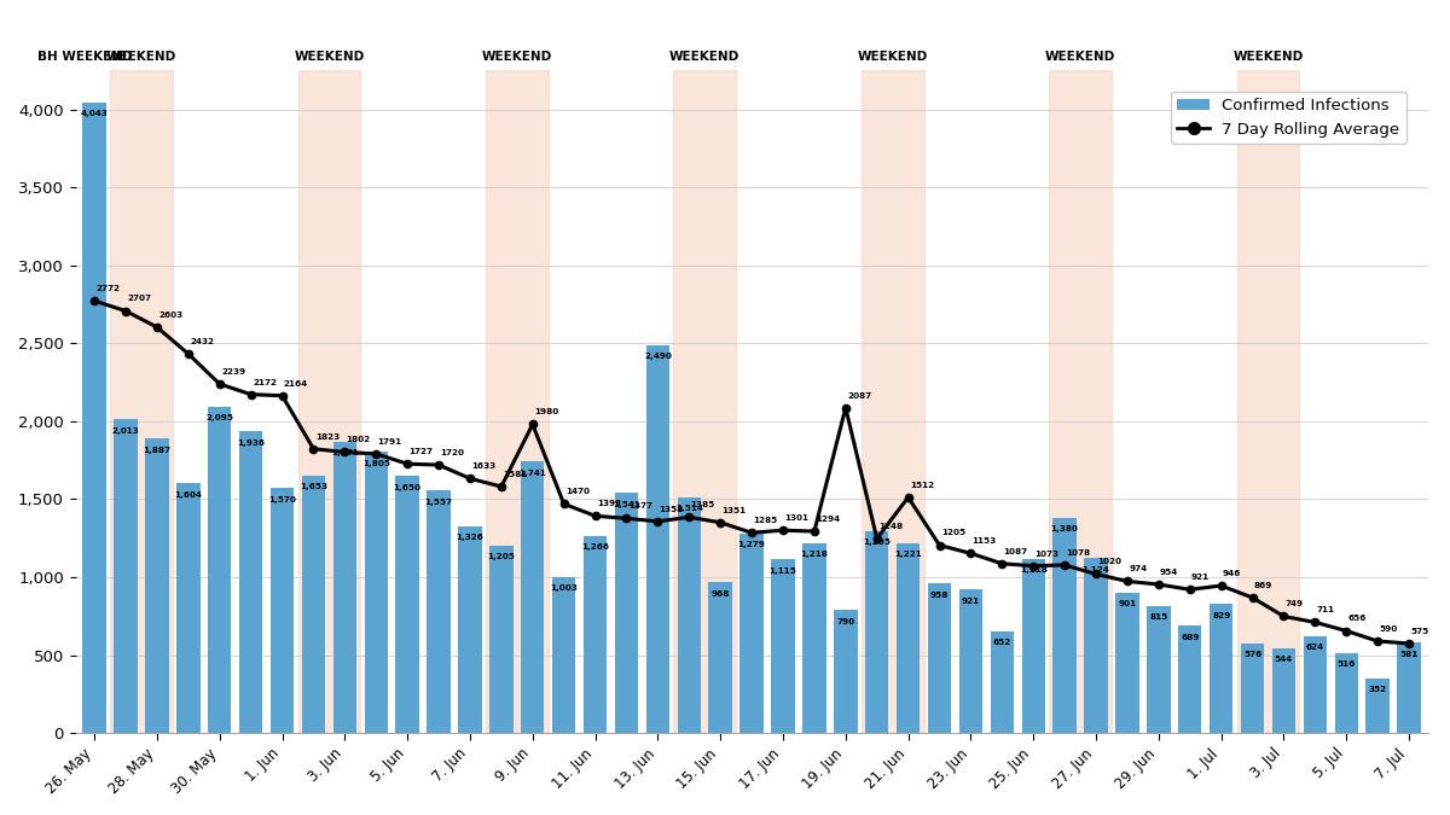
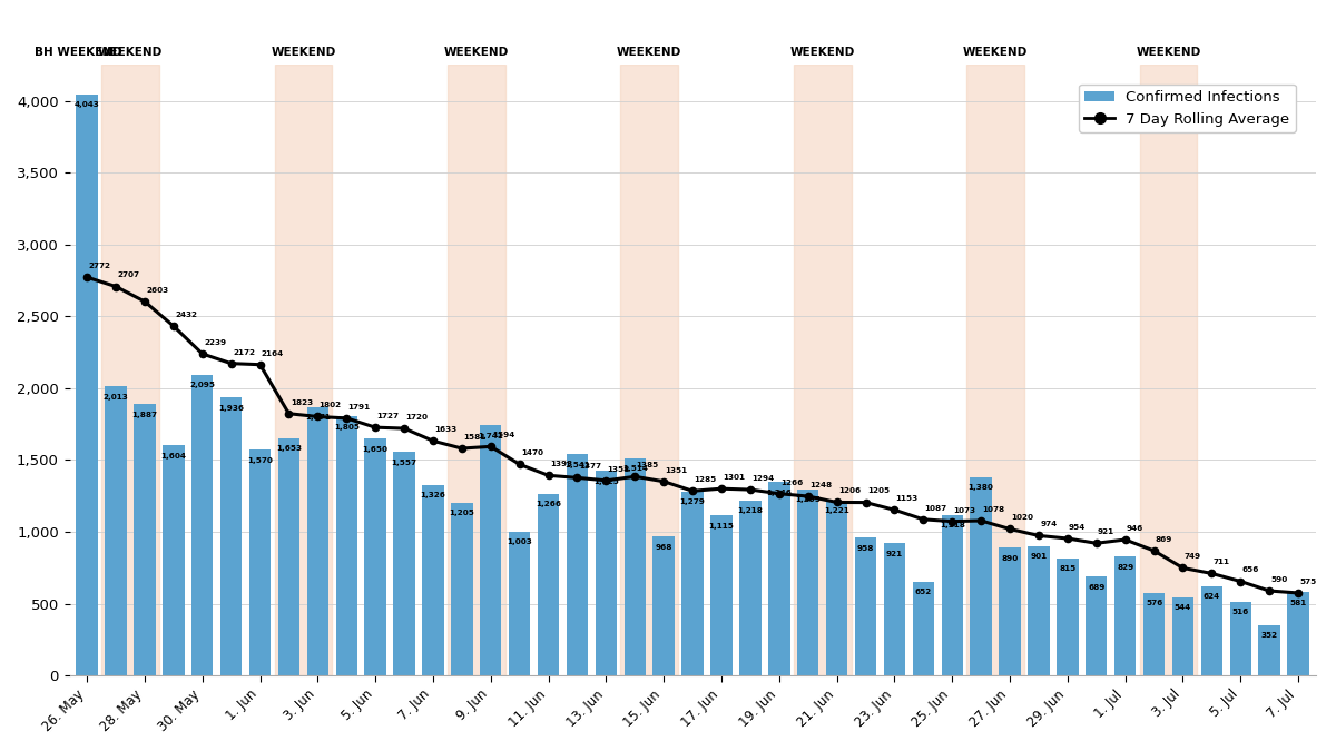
7 Day Rolling Average/9. Jun: 1,980 -> 1,590
Confirmed Infections/13. Jun: 2,490 -> 1,420
Confirmed Infections/19. Jun: 790 -> 1,350
7 Day Rolling Average/19. Jun: 2087 -> 1266
7 Day Rolling Average/21. Jun: 1512 -> 1206
Confirmed Infections/27. Jun: 1,124 -> 890
